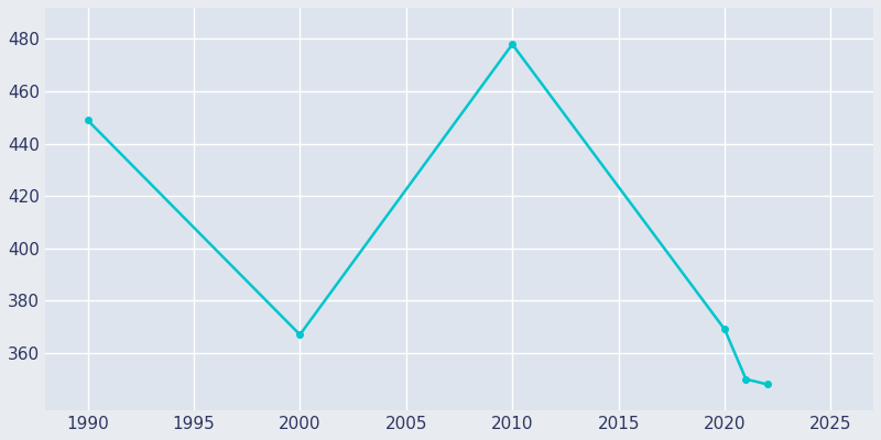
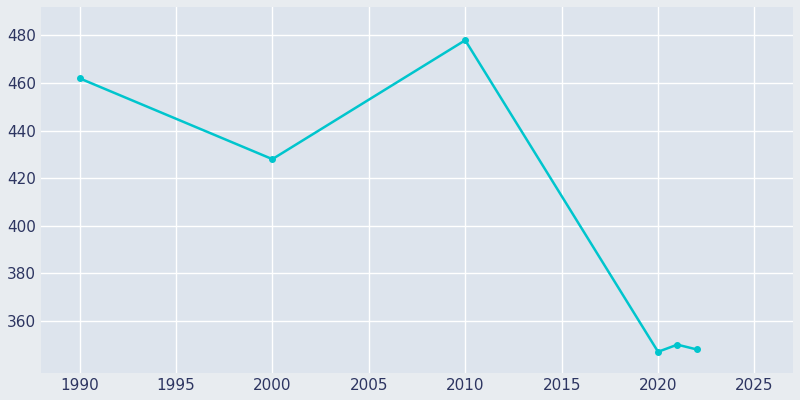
1990: 449 -> 462
2000: 367 -> 428
2020: 369 -> 347
